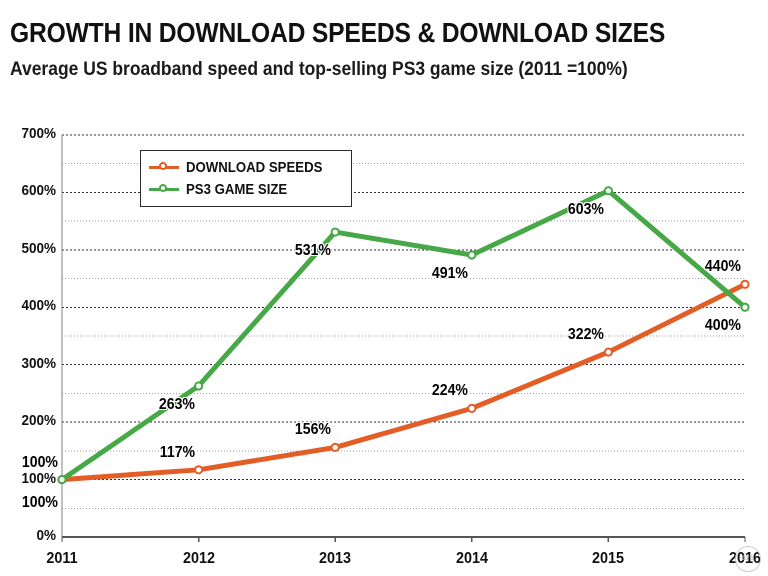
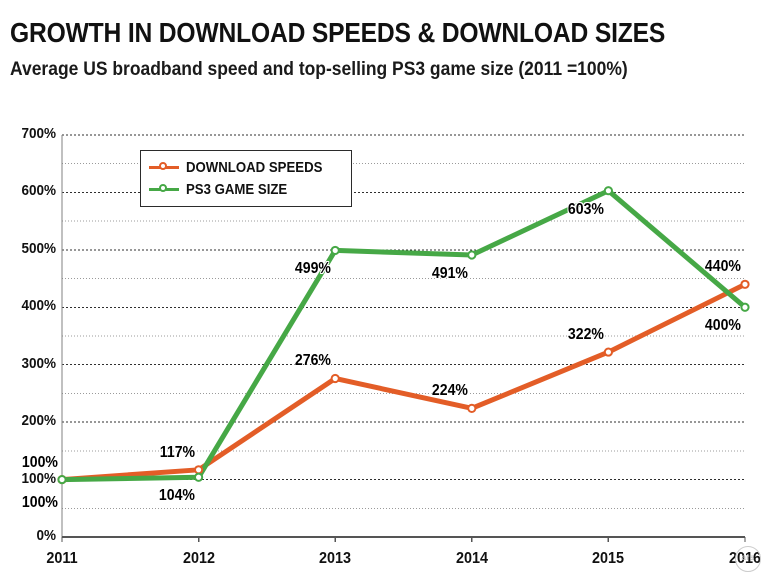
PS3 GAME SIZE/2012: 263% -> 104%
DOWNLOAD SPEEDS/2013: 156% -> 276%
PS3 GAME SIZE/2013: 531% -> 499%
